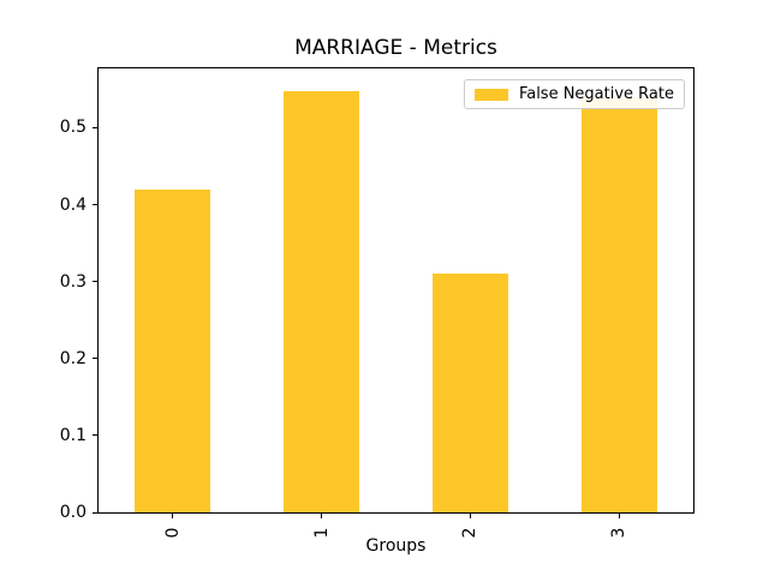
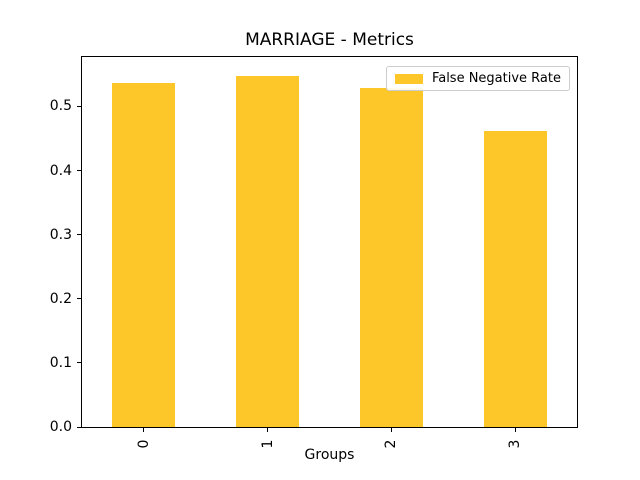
0: 0.42 -> 0.54
2: 0.31 -> 0.53
3: 0.54 -> 0.46
